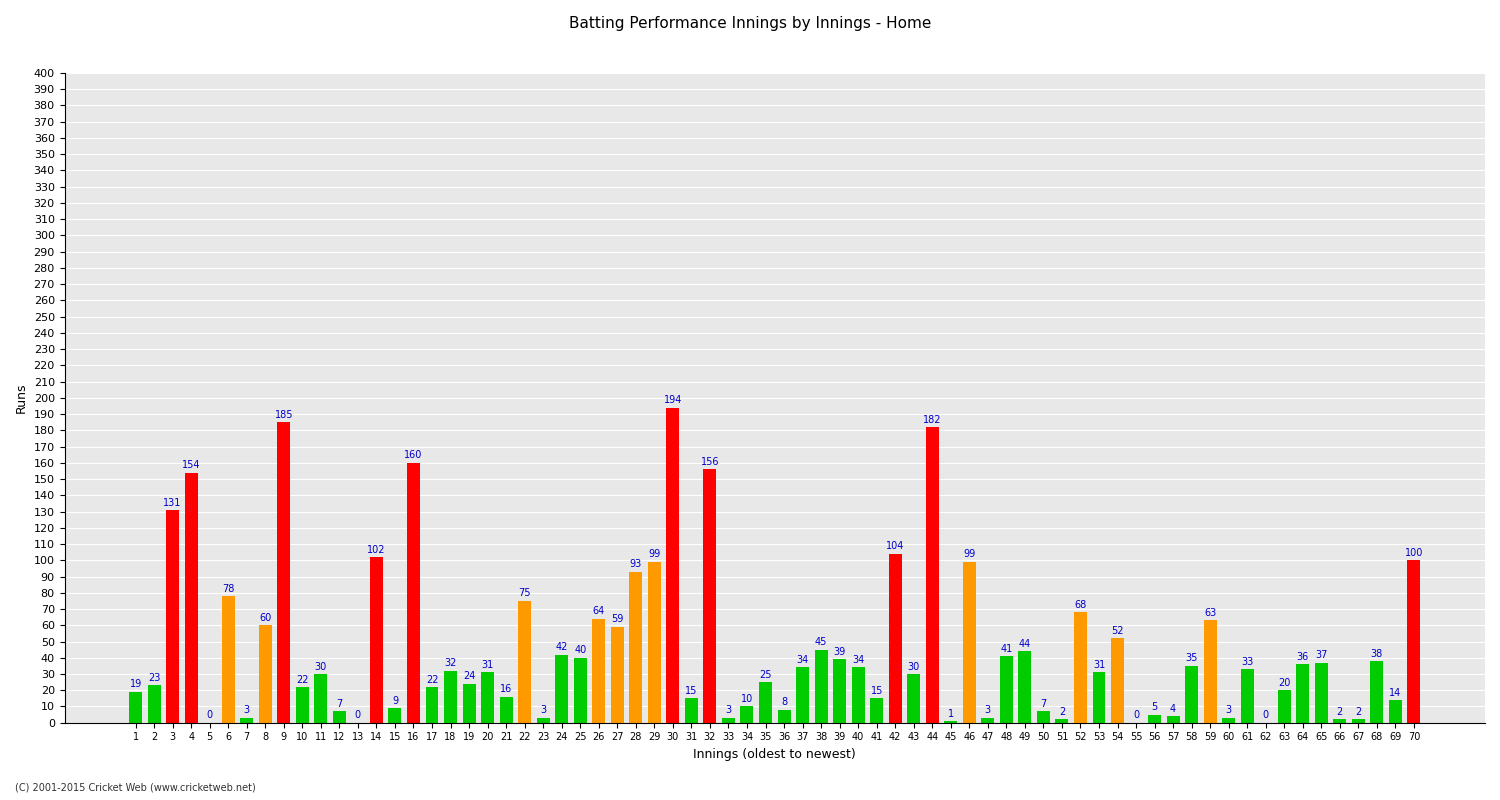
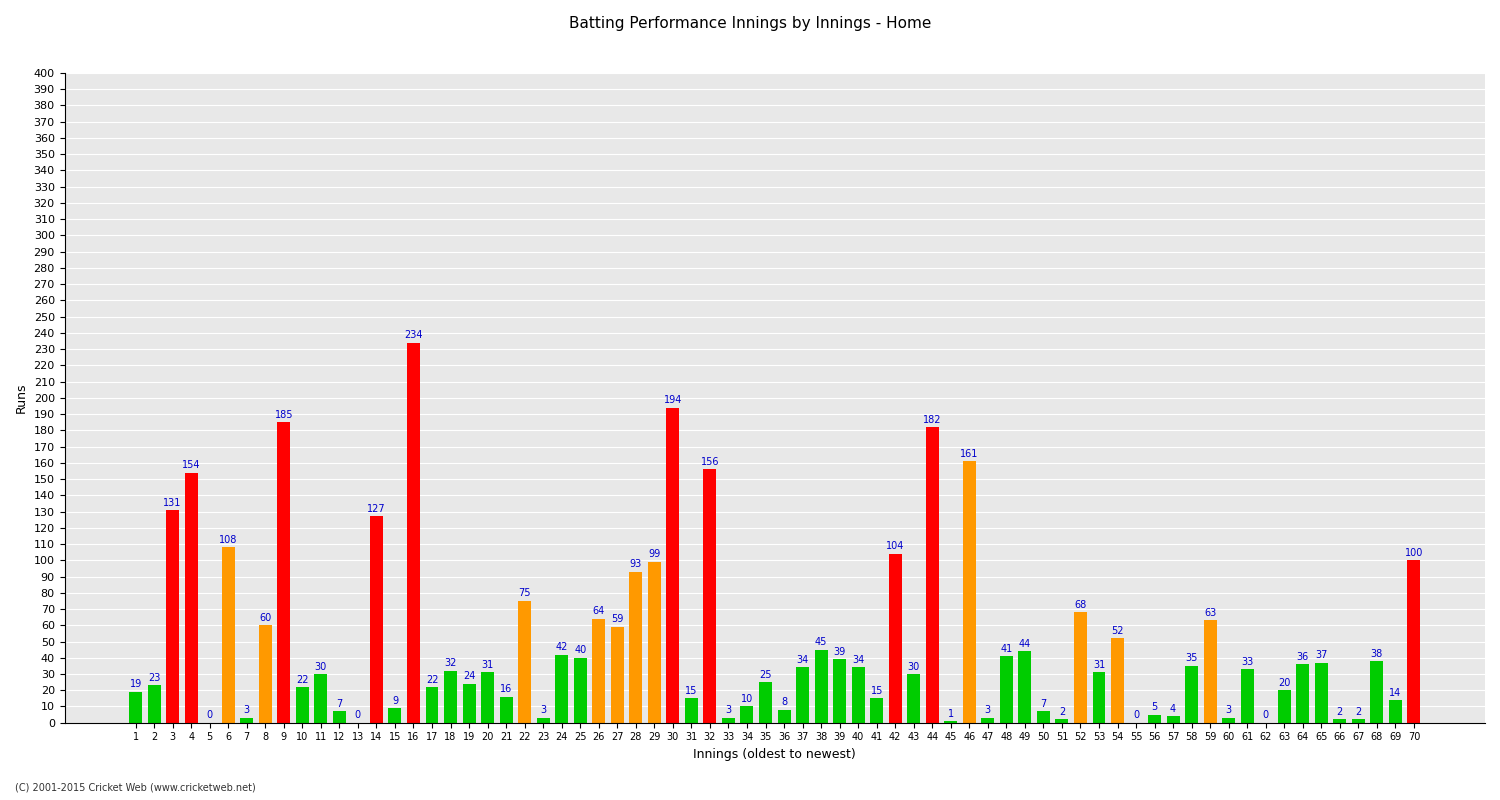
6: 78 -> 108
14: 102 -> 127
16: 160 -> 234
46: 99 -> 161
